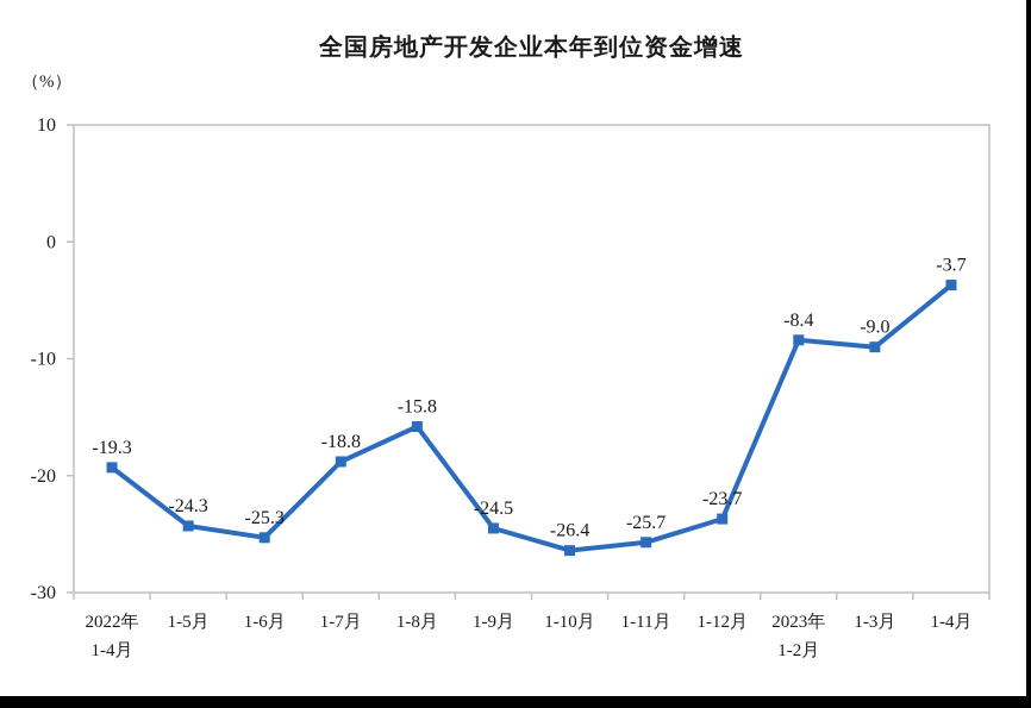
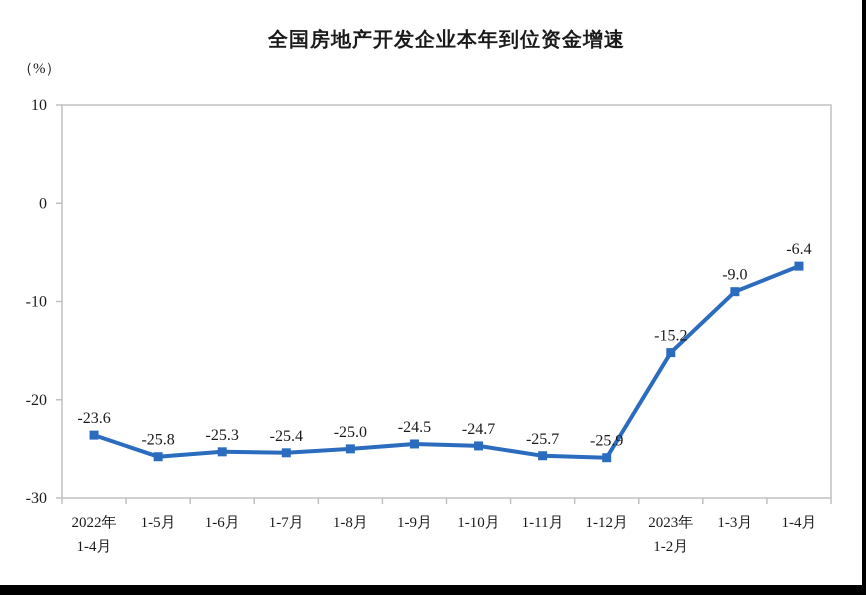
2022年 1-4月: -19.3 -> -23.6
1-5月: -24.3 -> -25.8
1-7月: -18.8 -> -25.4
1-8月: -15.8 -> -25.0
1-10月: -26.4 -> -24.7
1-12月: -23.7 -> -25.9
2023年 1-2月: -8.4 -> -15.2
1-4月: -3.7 -> -6.4
